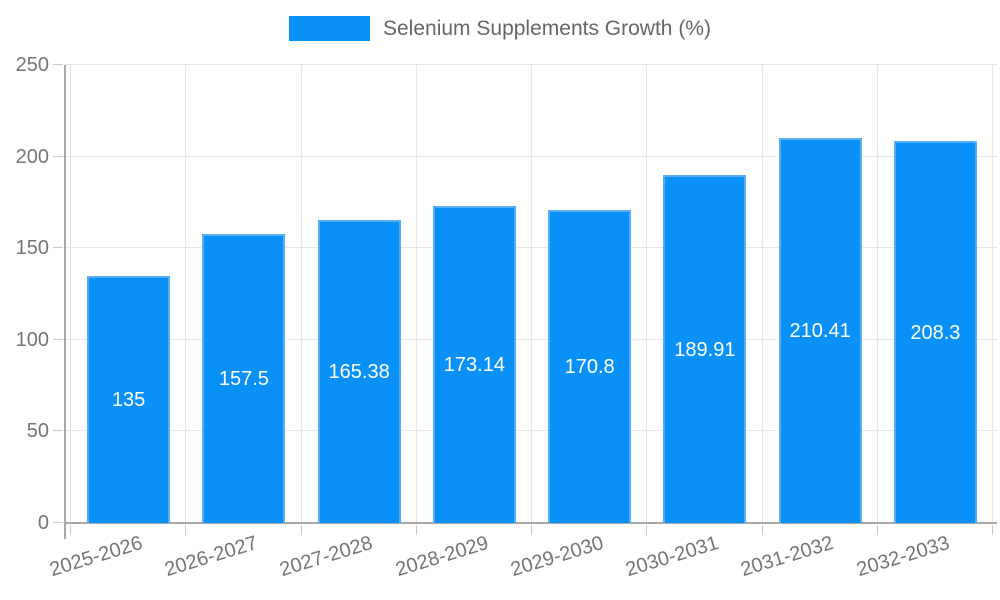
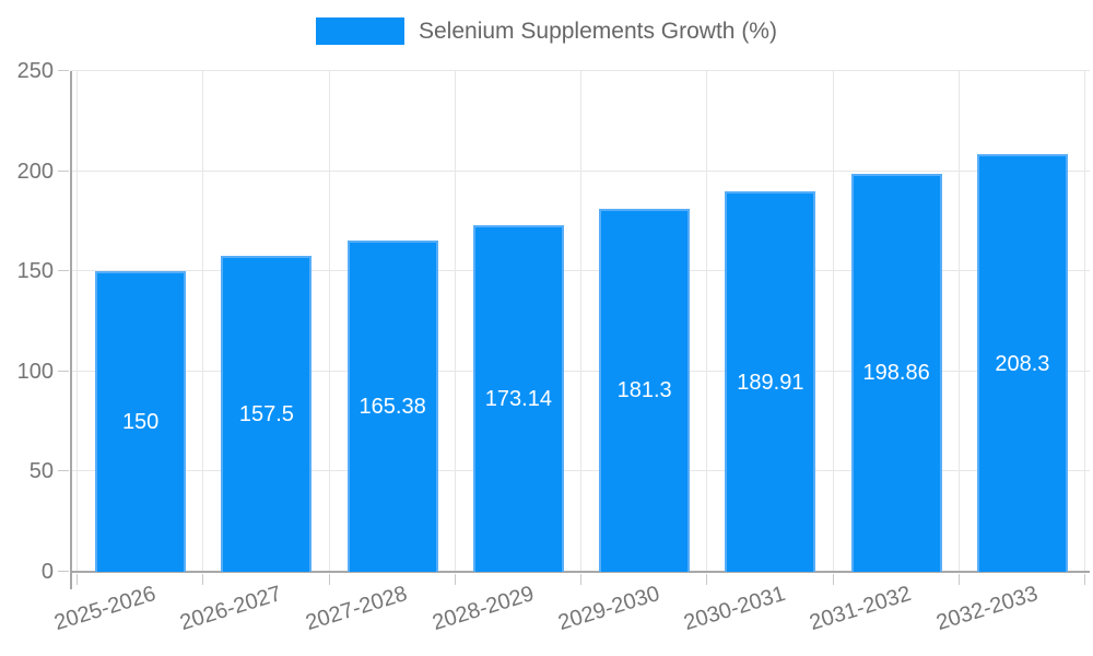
2025-2026: 135 -> 150
2029-2030: 170.8 -> 181.3
2031-2032: 210.41 -> 198.86
